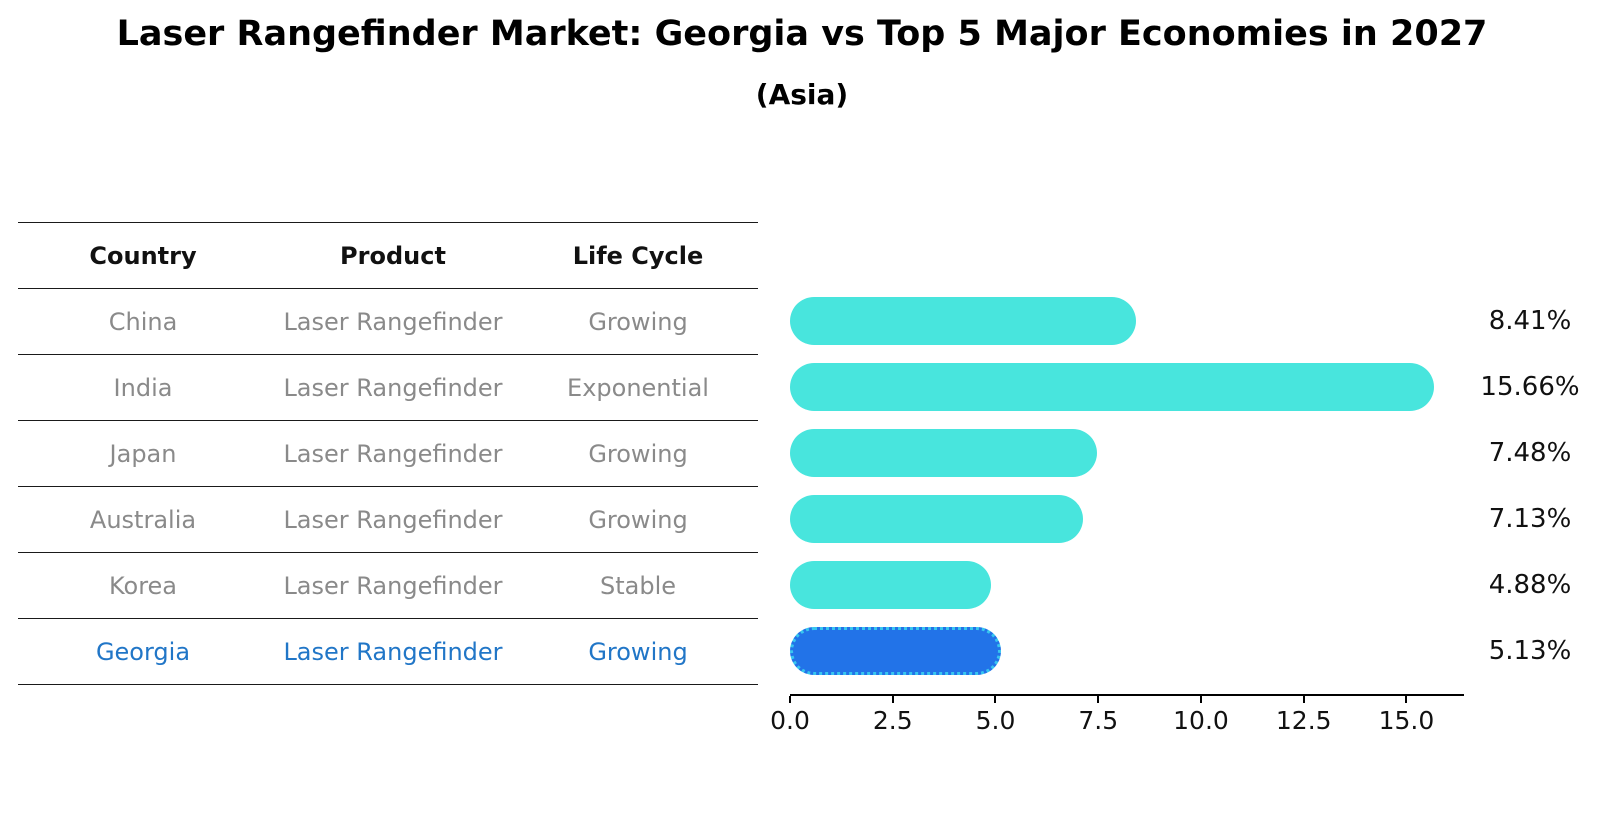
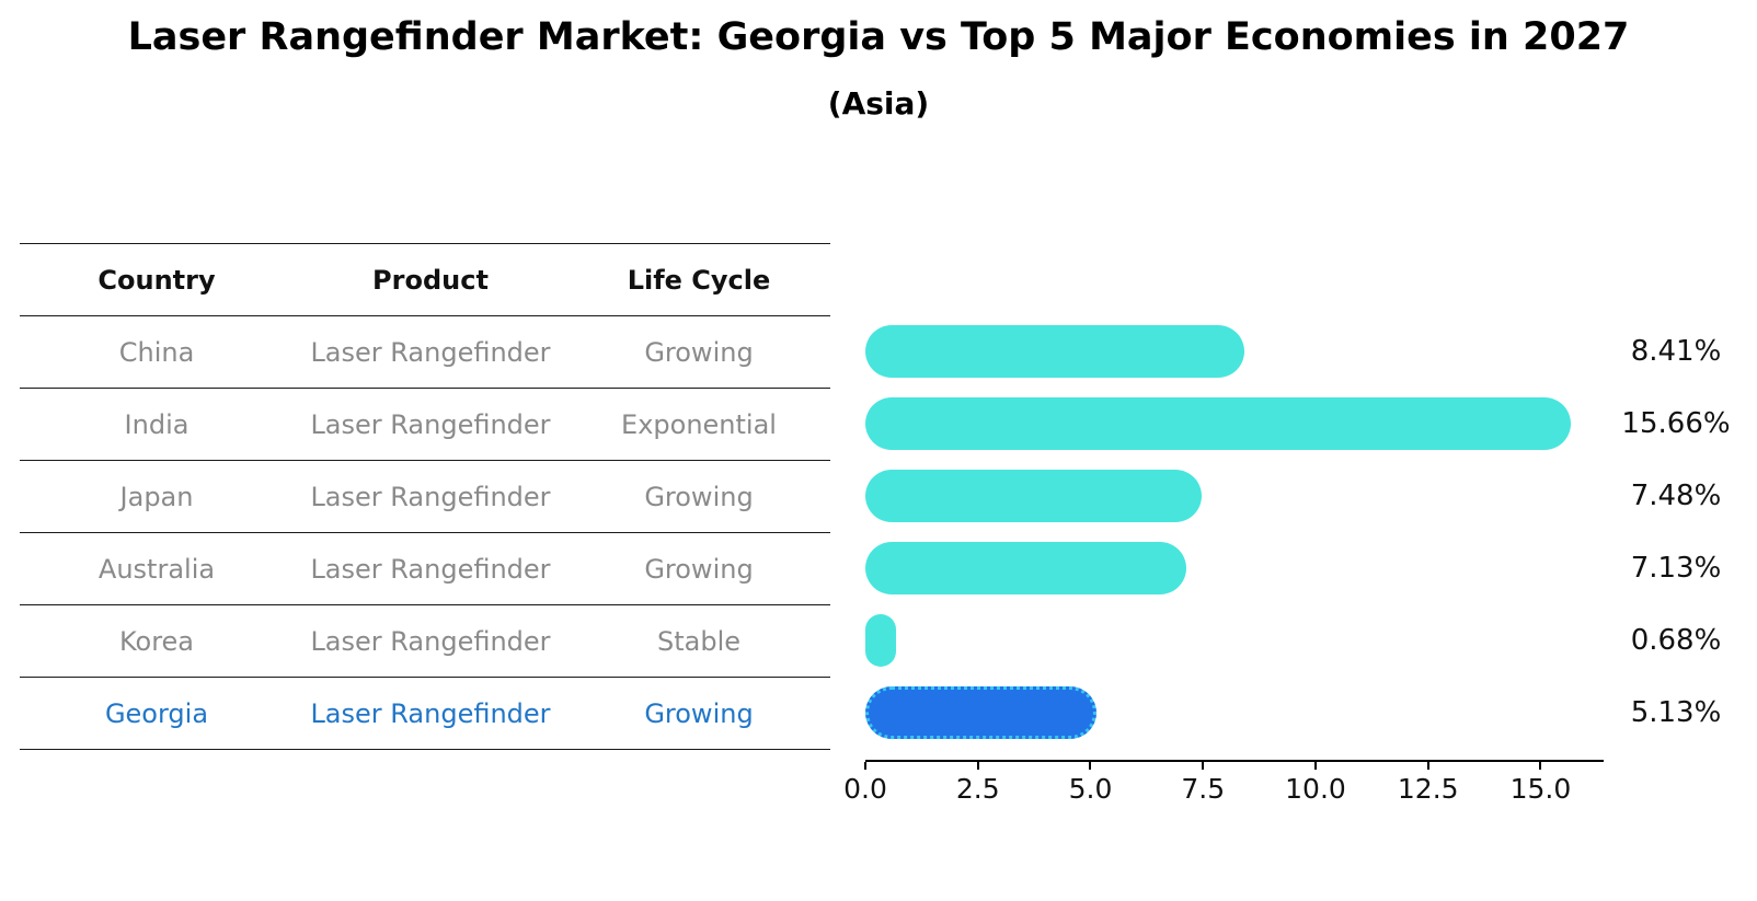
Korea: 4.88% -> 0.68%
